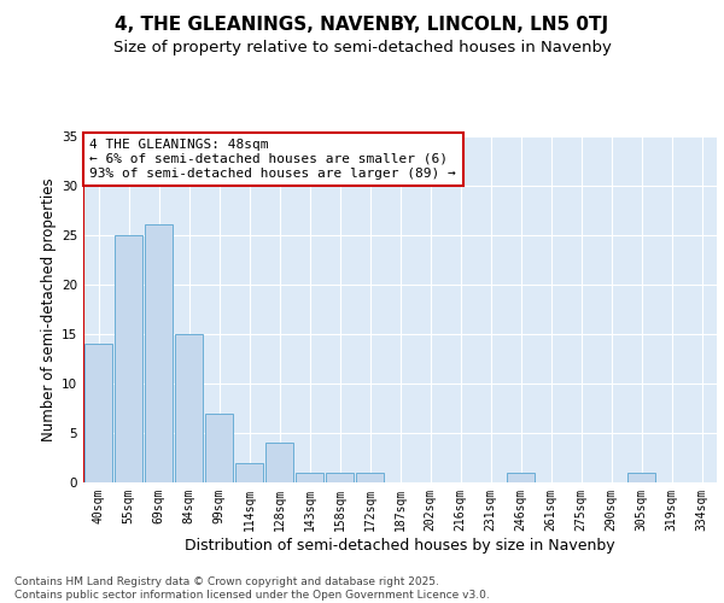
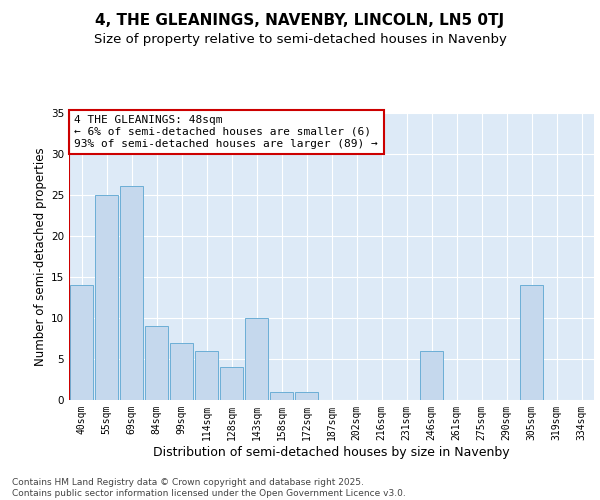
84sqm: 15 -> 9
114sqm: 2 -> 6
143sqm: 1 -> 10
246sqm: 1 -> 6
305sqm: 1 -> 14
